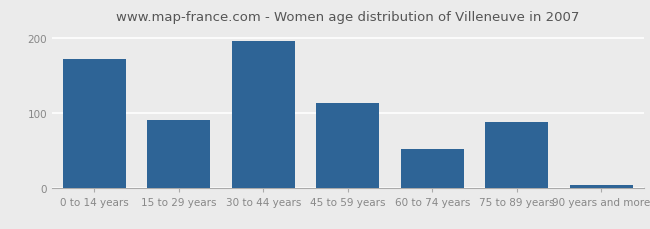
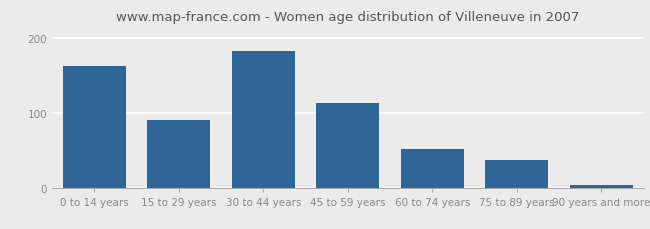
0 to 14 years: 172 -> 163
30 to 44 years: 196 -> 182
75 to 89 years: 88 -> 37
